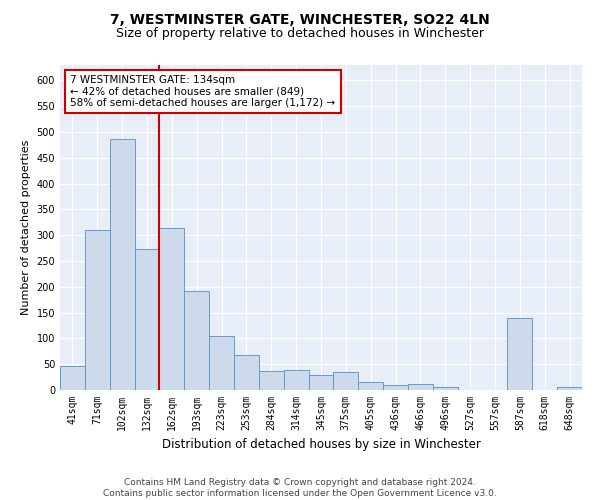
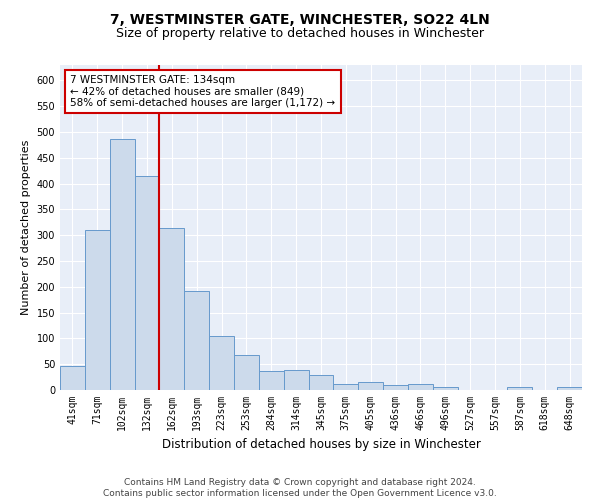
132sqm: 274 -> 415
375sqm: 34 -> 12
587sqm: 140 -> 5
